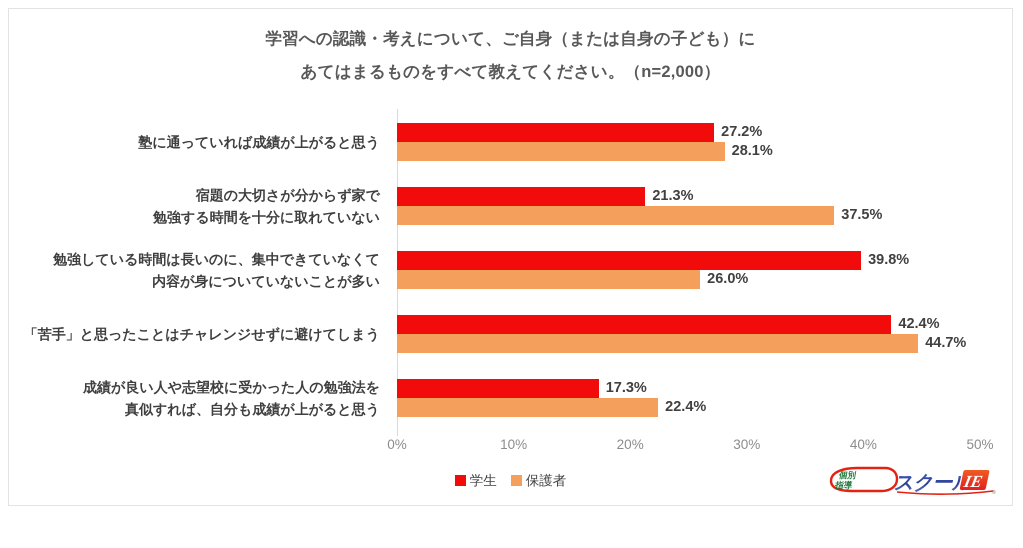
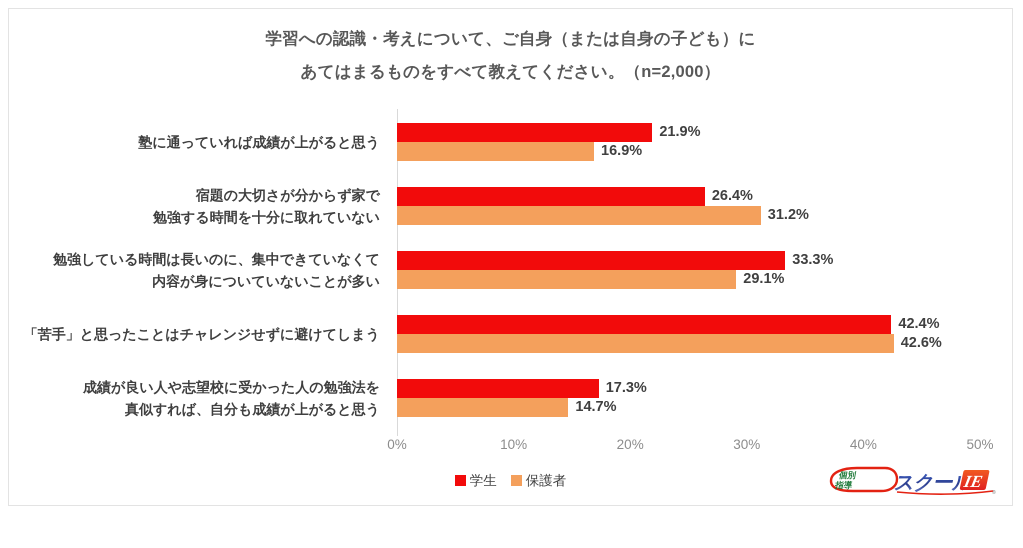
学生/塾に通っていれば成績が上がると思う: 27.2% -> 21.9%
保護者/塾に通っていれば成績が上がると思う: 28.1% -> 16.9%
学生/宿題の大切さが分からず家で勉強する時間を十分に取れていない: 21.3% -> 26.4%
保護者/宿題の大切さが分からず家で勉強する時間を十分に取れていない: 37.5% -> 31.2%
学生/勉強している時間は長いのに、集中できていなくて内容が身についていないことが多い: 39.8% -> 33.3%
保護者/勉強している時間は長いのに、集中できていなくて内容が身についていないことが多い: 26.0% -> 29.1%
保護者/「苦手」と思ったことはチャレンジせずに避けてしまう: 44.7% -> 42.6%
保護者/成績が良い人や志望校に受かった人の勉強法を真似すれば、自分も成績が上がると思う: 22.4% -> 14.7%
